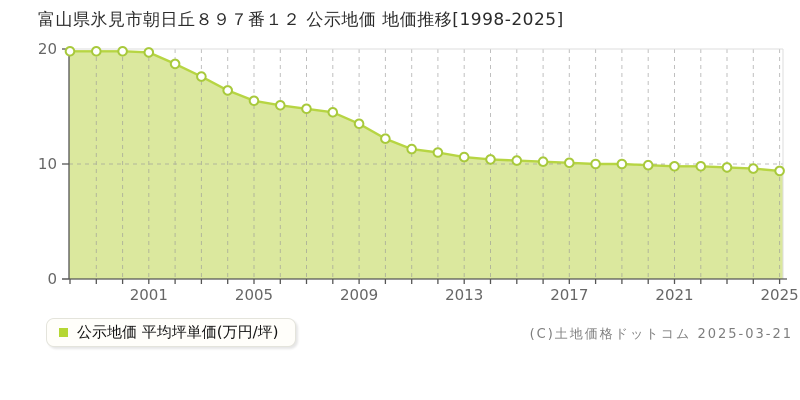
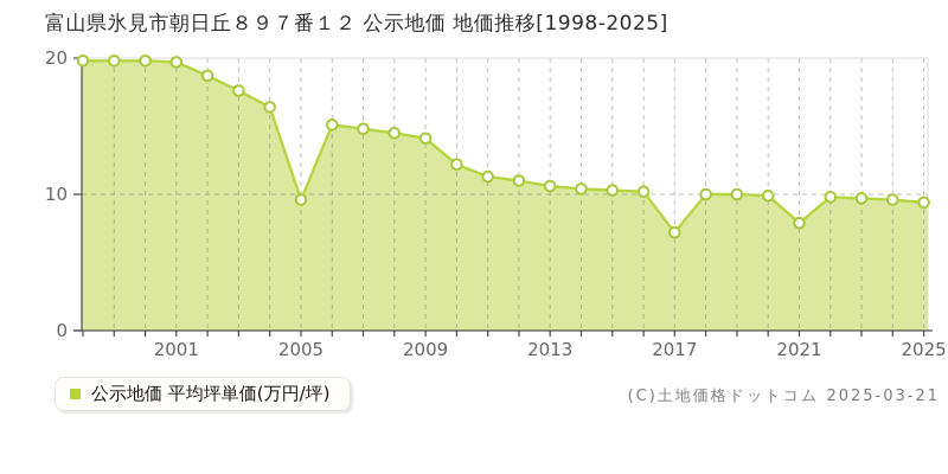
2005: 15.5 -> 9.6
2009: 13.5 -> 14.1
2017: 10.1 -> 7.2
2021: 9.8 -> 7.9
